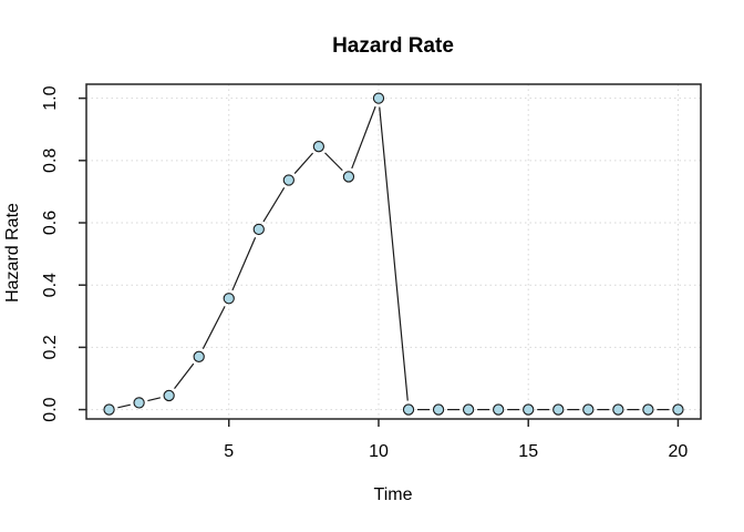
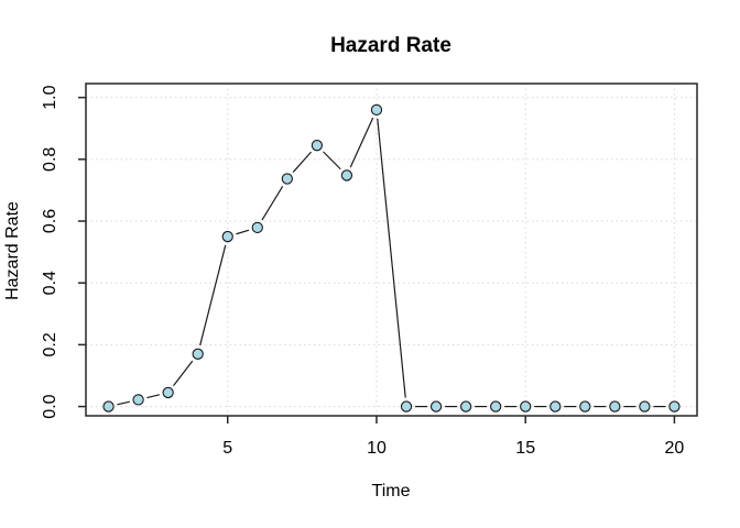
5: 0.36 -> 0.55
10: 1.00 -> 0.96
